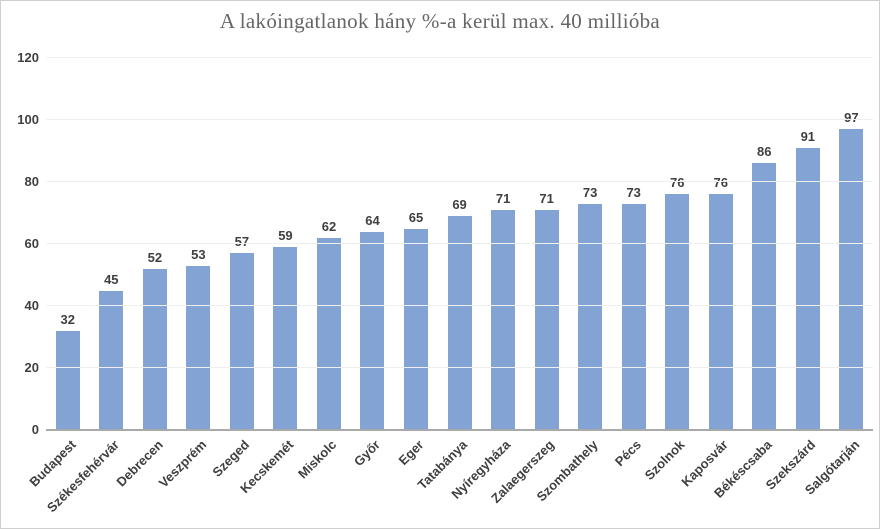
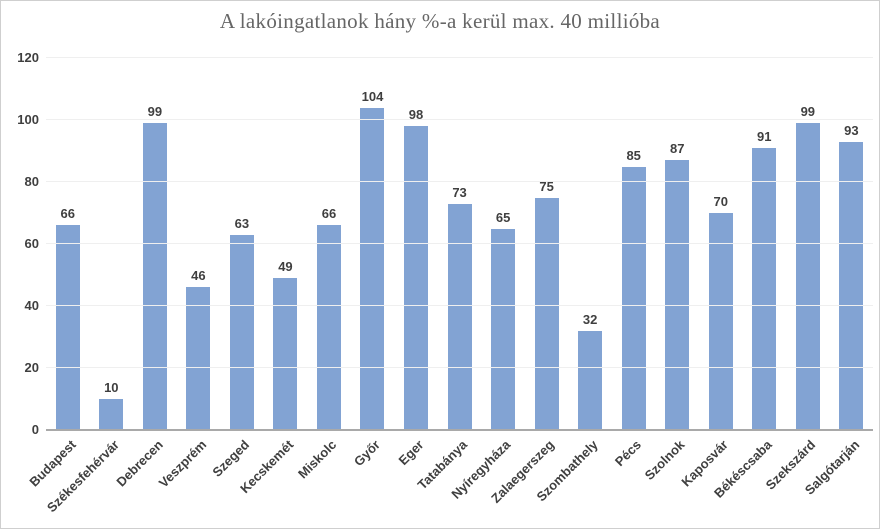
Budapest: 32 -> 66
Székesfehérvár: 45 -> 10
Debrecen: 52 -> 99
Veszprém: 53 -> 46
Szeged: 57 -> 63
Kecskemét: 59 -> 49
Miskolc: 62 -> 66
Győr: 64 -> 104
Eger: 65 -> 98
Tatabánya: 69 -> 73
Nyíregyháza: 71 -> 65
Zalaegerszeg: 71 -> 75
Szombathely: 73 -> 32
Pécs: 73 -> 85
Szolnok: 76 -> 87
Kaposvár: 76 -> 70
Békéscsaba: 86 -> 91
Szekszárd: 91 -> 99
Salgótarján: 97 -> 93
